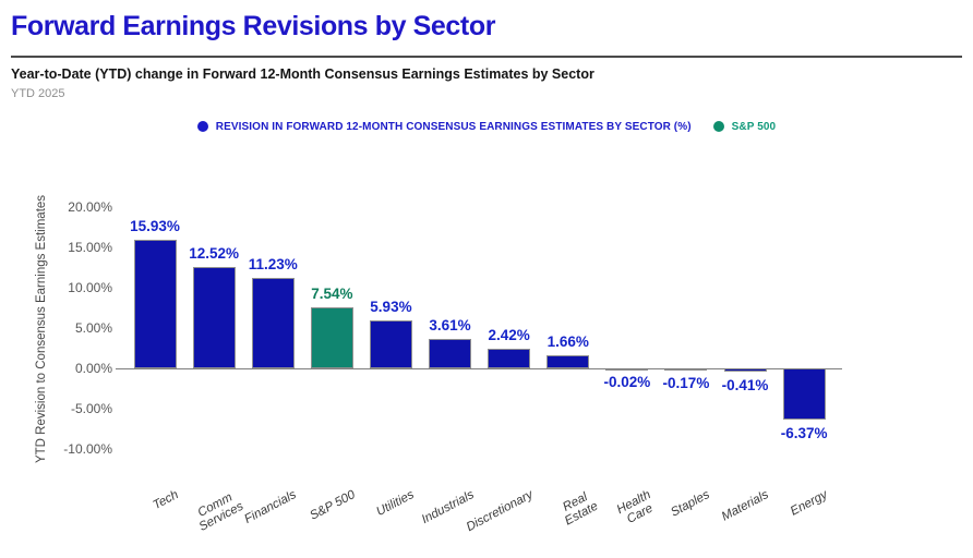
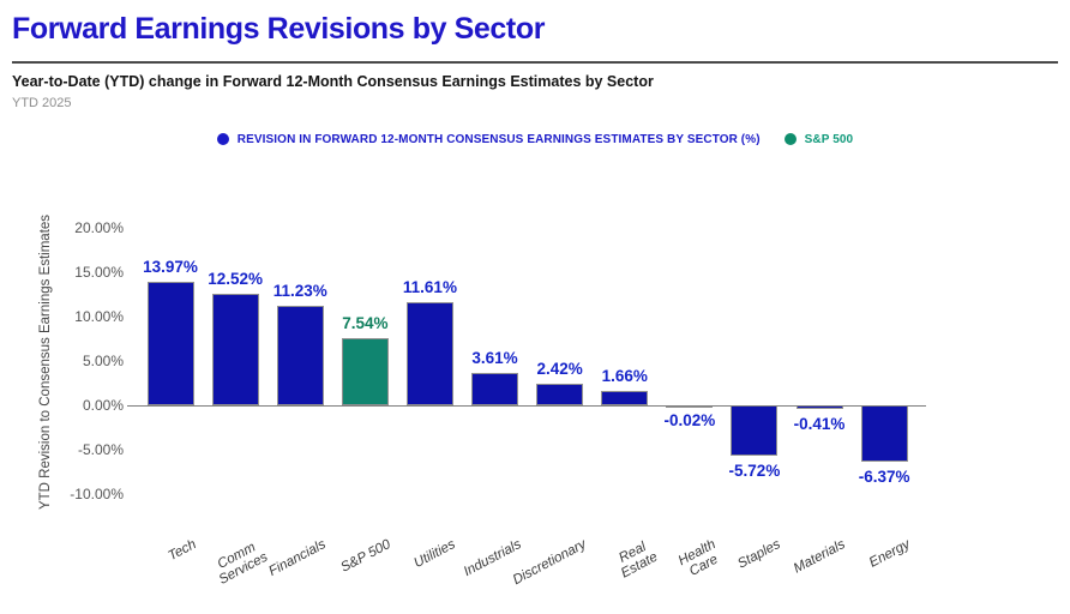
Tech: 15.93% -> 13.97%
Utilities: 5.93% -> 11.61%
Staples: -0.17% -> -5.72%
